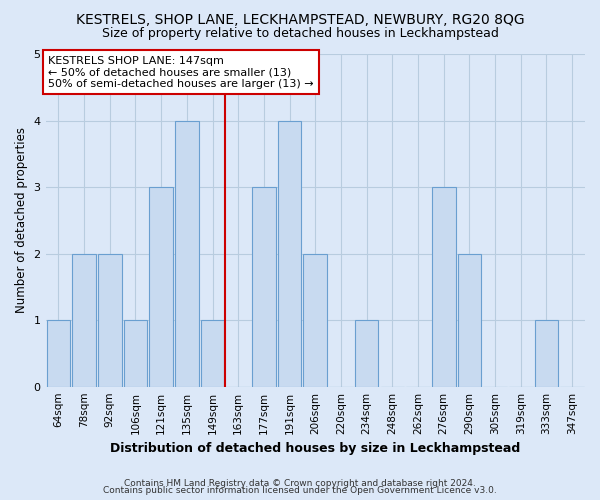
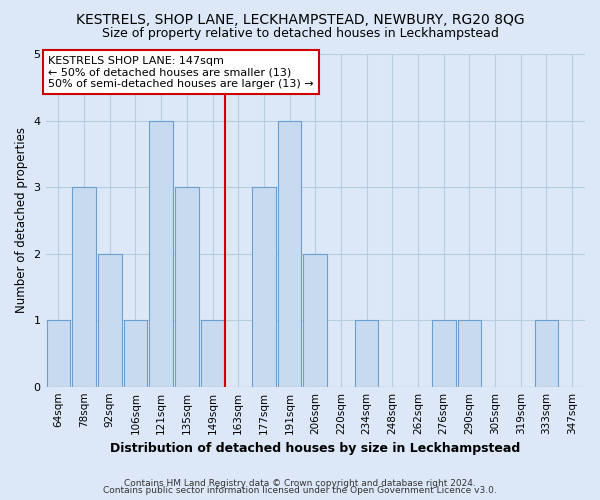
78sqm: 2 -> 3
121sqm: 3 -> 4
135sqm: 4 -> 3
276sqm: 3 -> 1
290sqm: 2 -> 1
